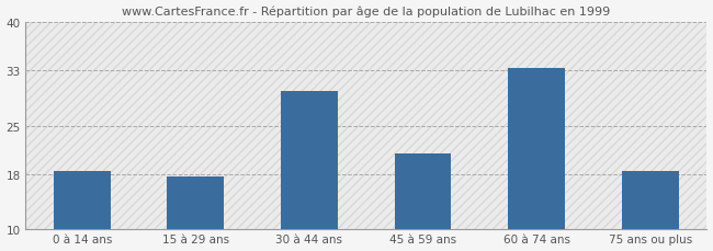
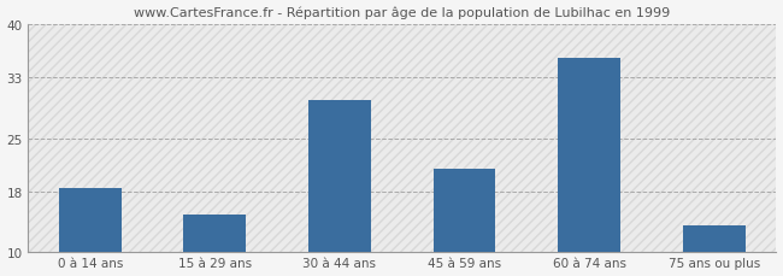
15 à 29 ans: 17.6 -> 15.0
60 à 74 ans: 33.4 -> 35.5
75 ans ou plus: 18.4 -> 13.5
